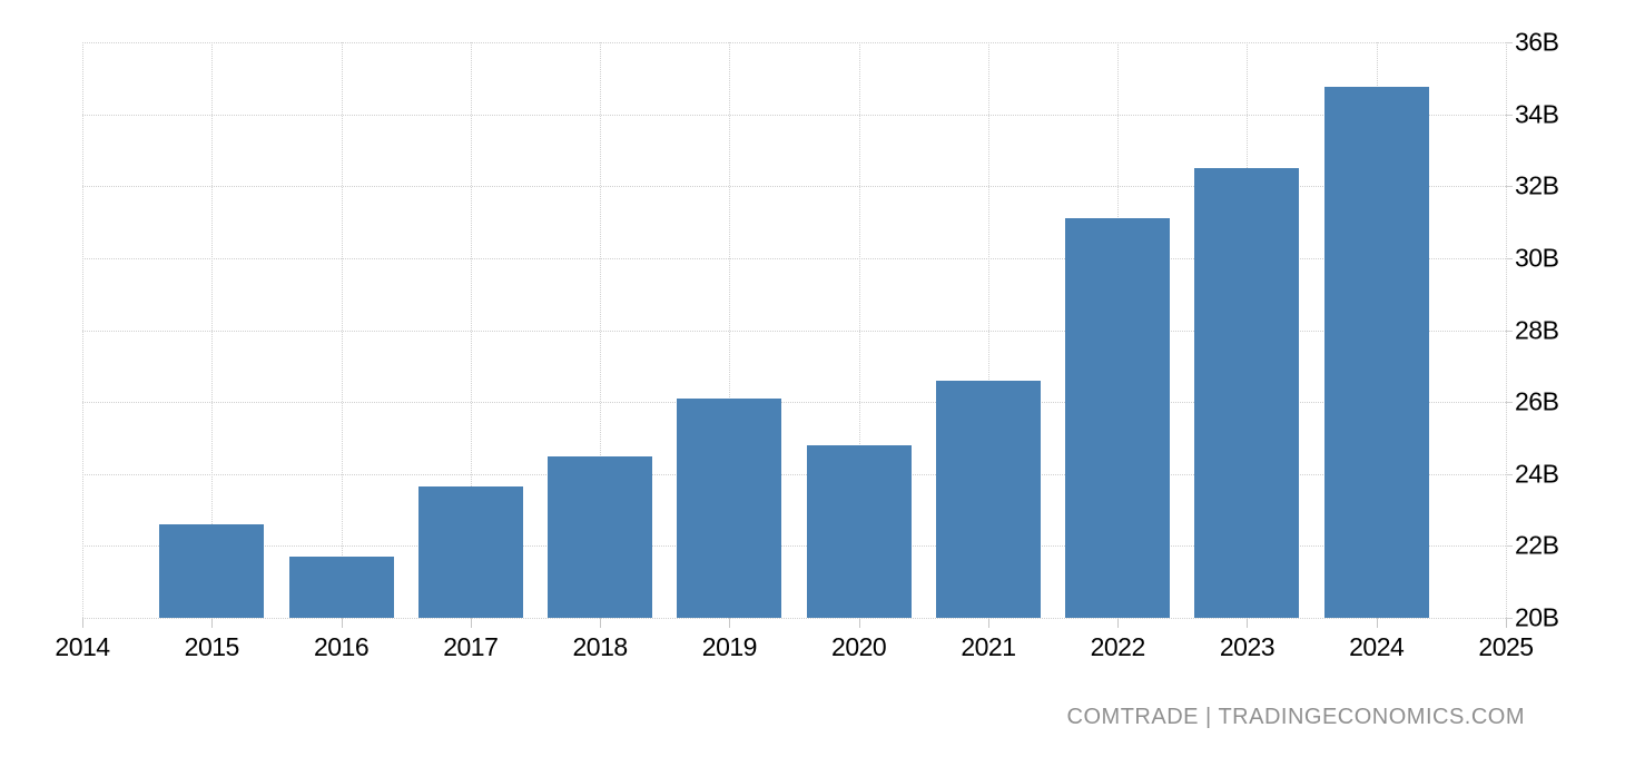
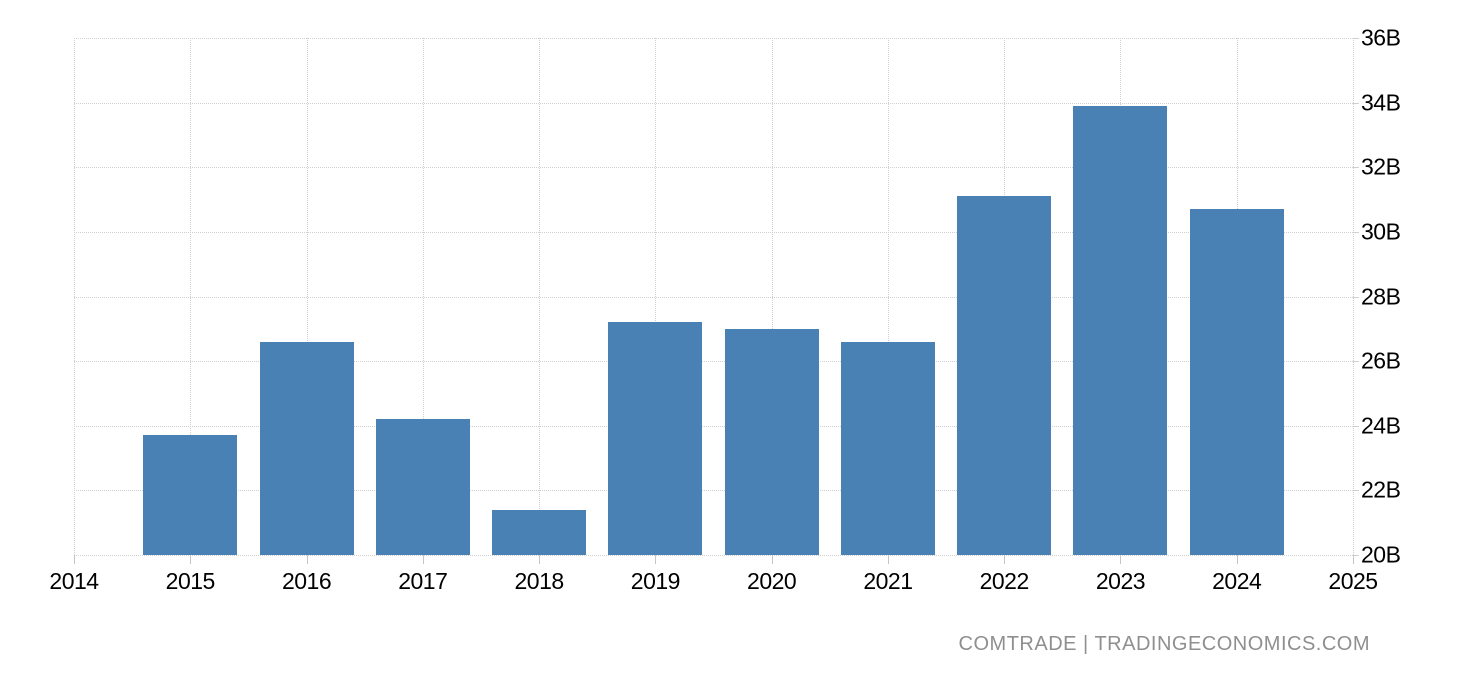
2015: 22.6B -> 23.7B
2016: 21.7B -> 26.6B
2017: 23.6B -> 24.2B
2018: 24.5B -> 21.4B
2019: 26.1B -> 27.2B
2020: 24.8B -> 27.0B
2023: 32.5B -> 33.9B
2024: 34.8B -> 30.7B
